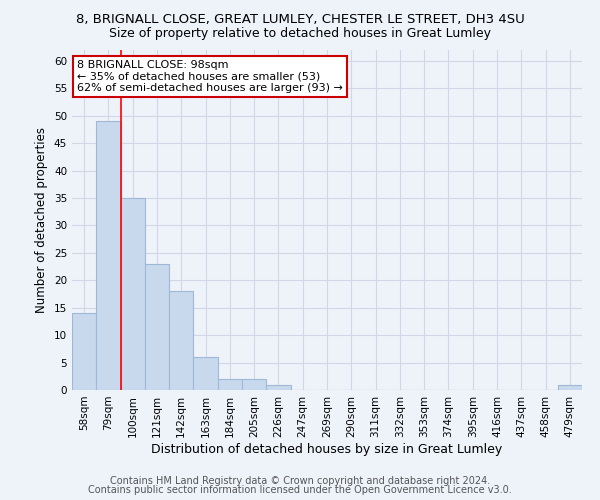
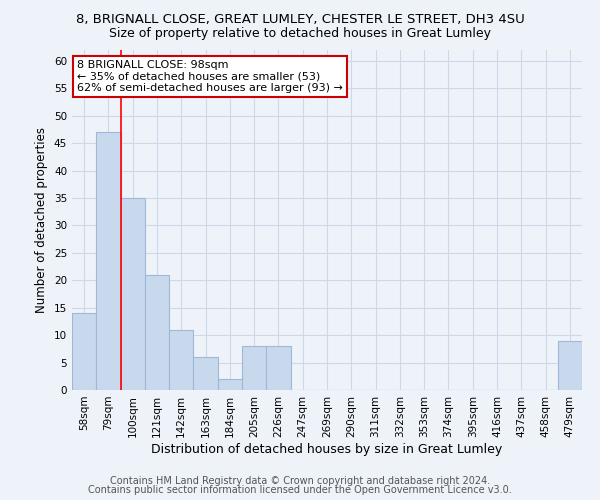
79sqm: 49 -> 47
121sqm: 23 -> 21
142sqm: 18 -> 11
205sqm: 2 -> 8
226sqm: 1 -> 8
479sqm: 1 -> 9
